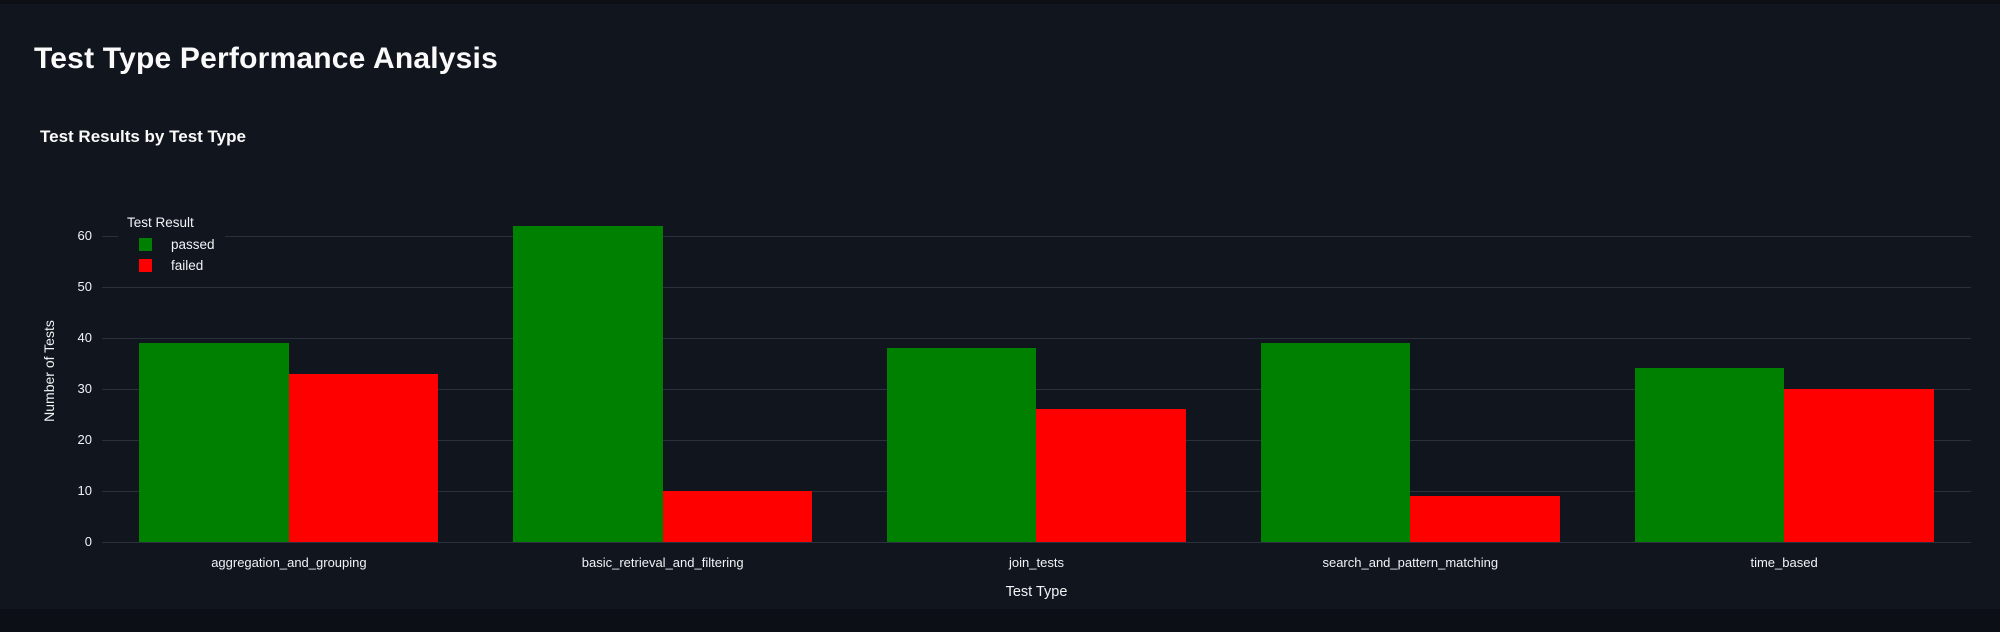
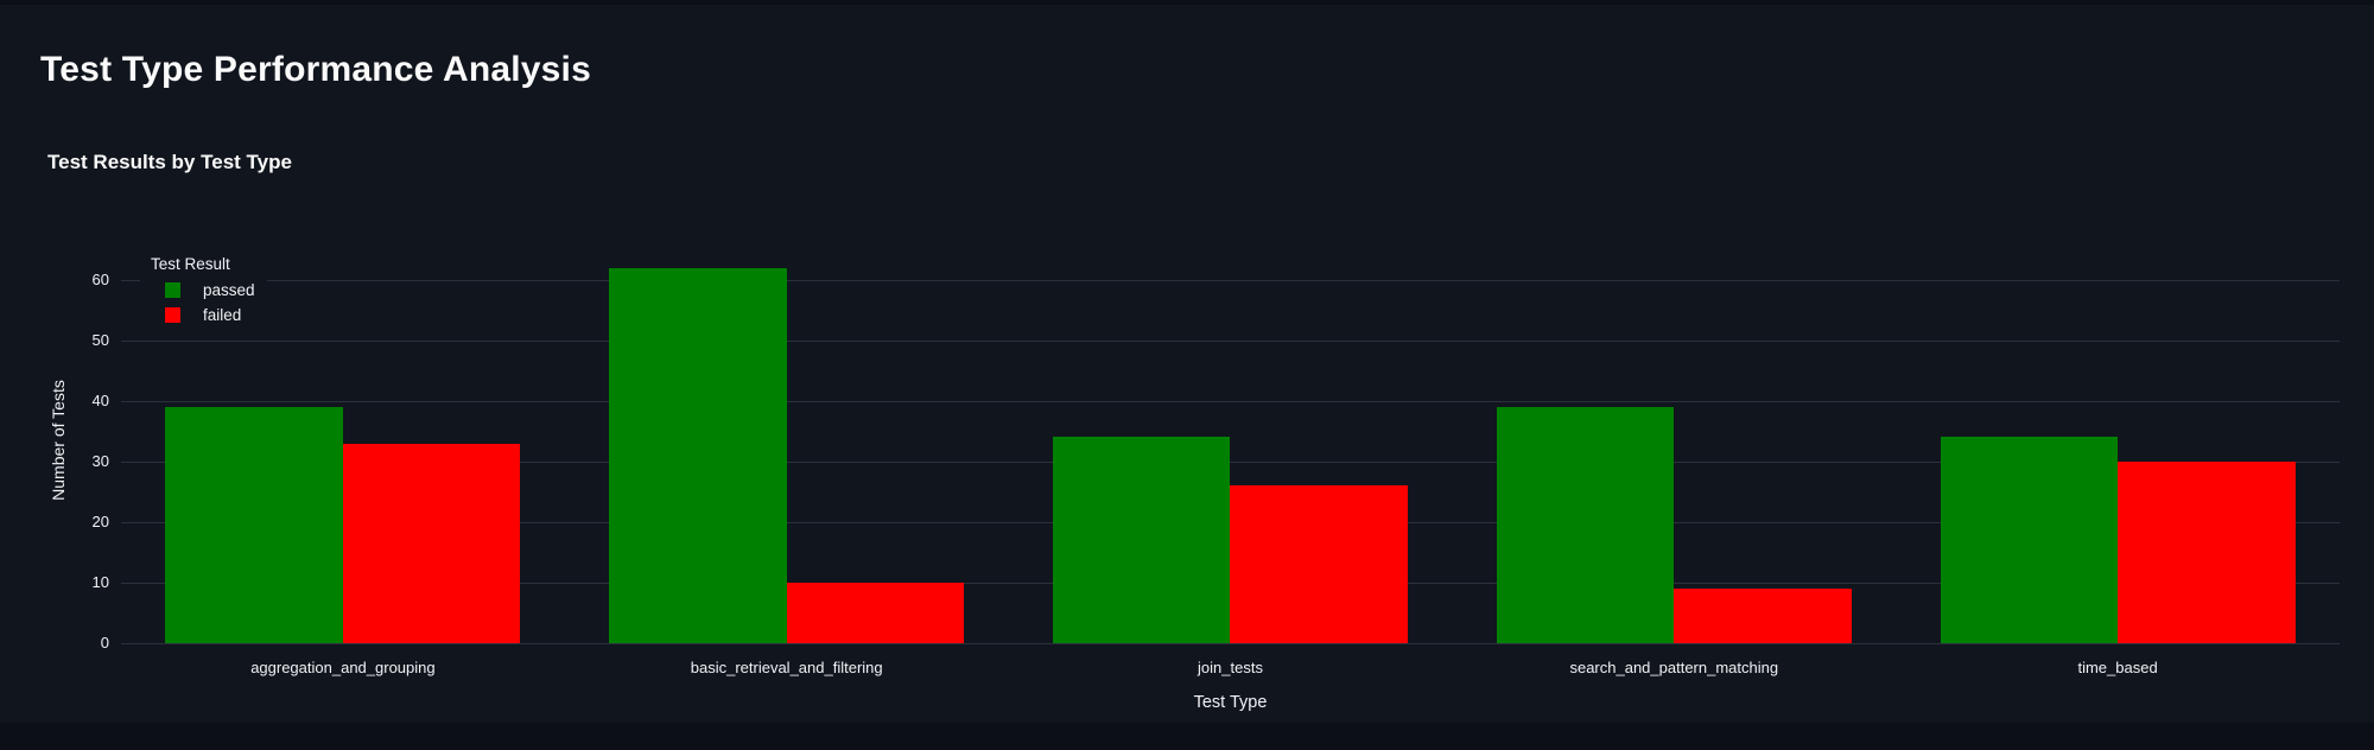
passed/join_tests: 38 -> 34
